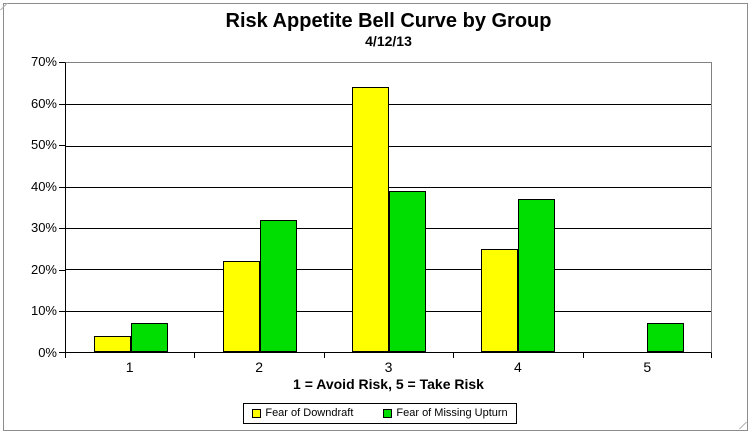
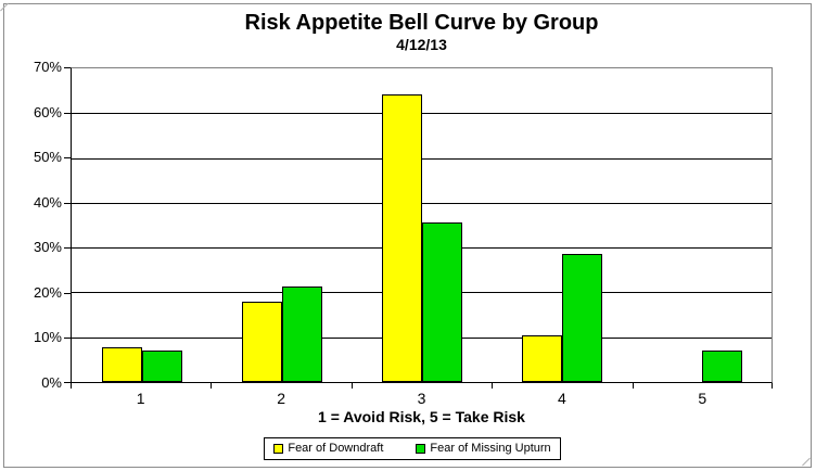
Fear of Downdraft/1: 4% -> 8%
Fear of Downdraft/2: 22% -> 18%
Fear of Missing Upturn/2: 32% -> 21%
Fear of Missing Upturn/3: 39% -> 36%
Fear of Downdraft/4: 25% -> 10%
Fear of Missing Upturn/4: 37% -> 29%
